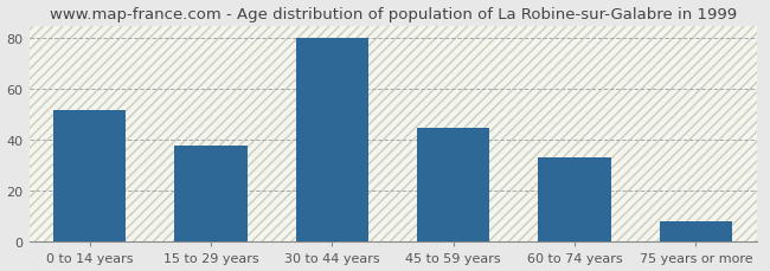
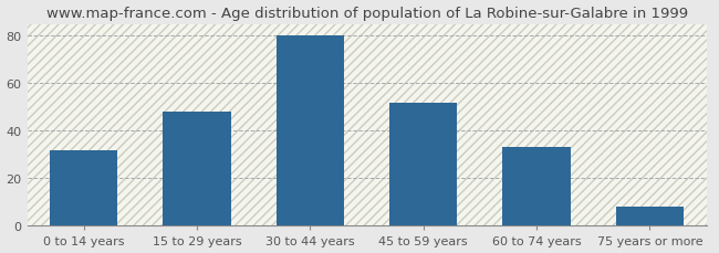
0 to 14 years: 52 -> 32
15 to 29 years: 38 -> 48
45 to 59 years: 45 -> 52
